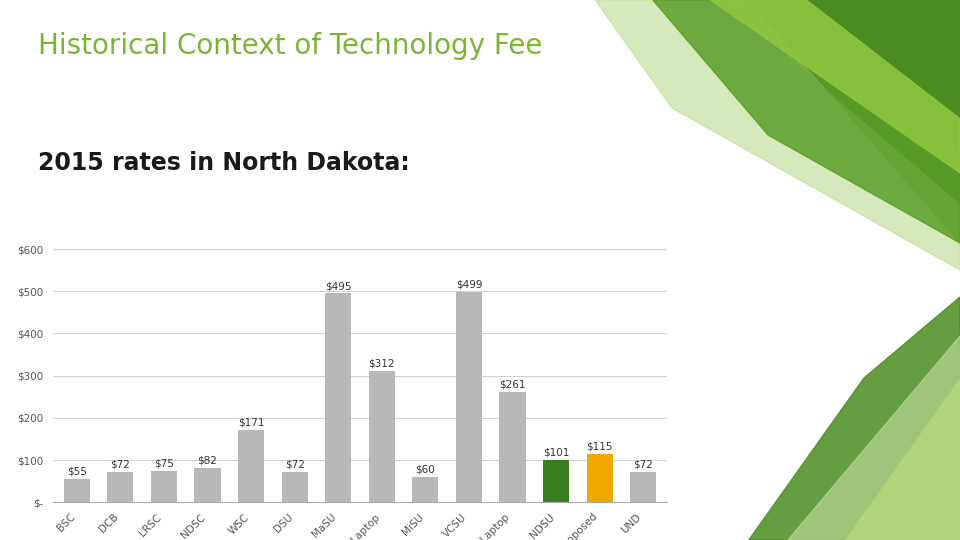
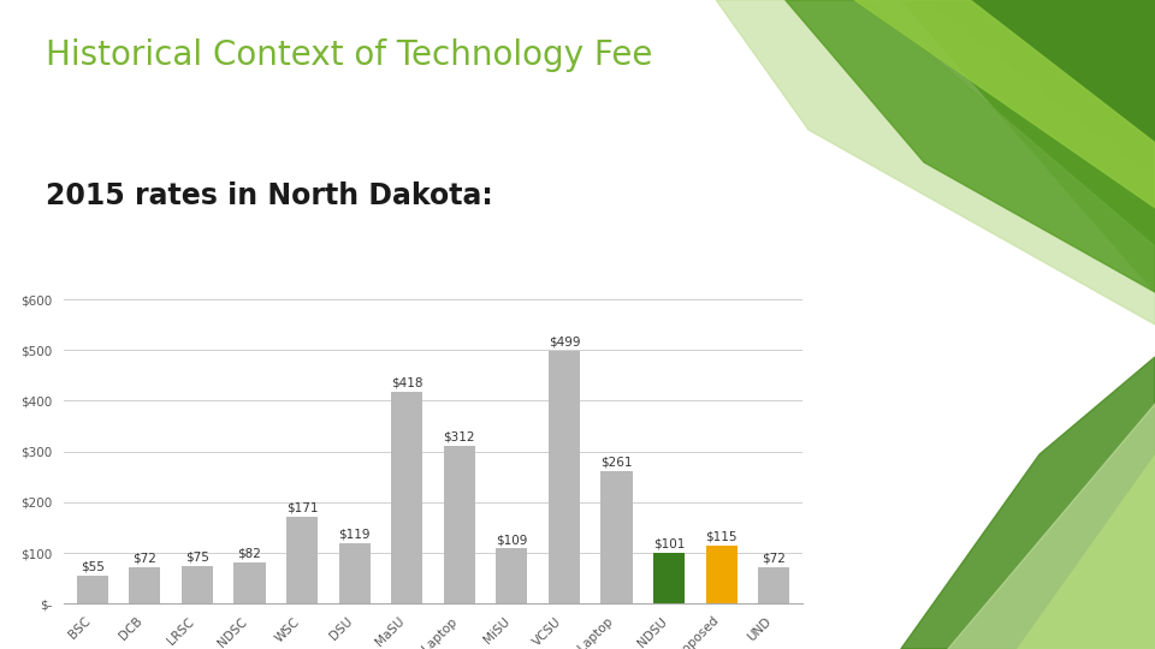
DSU: $72 -> $119
MaSU: $495 -> $418
MiSU: $60 -> $109
